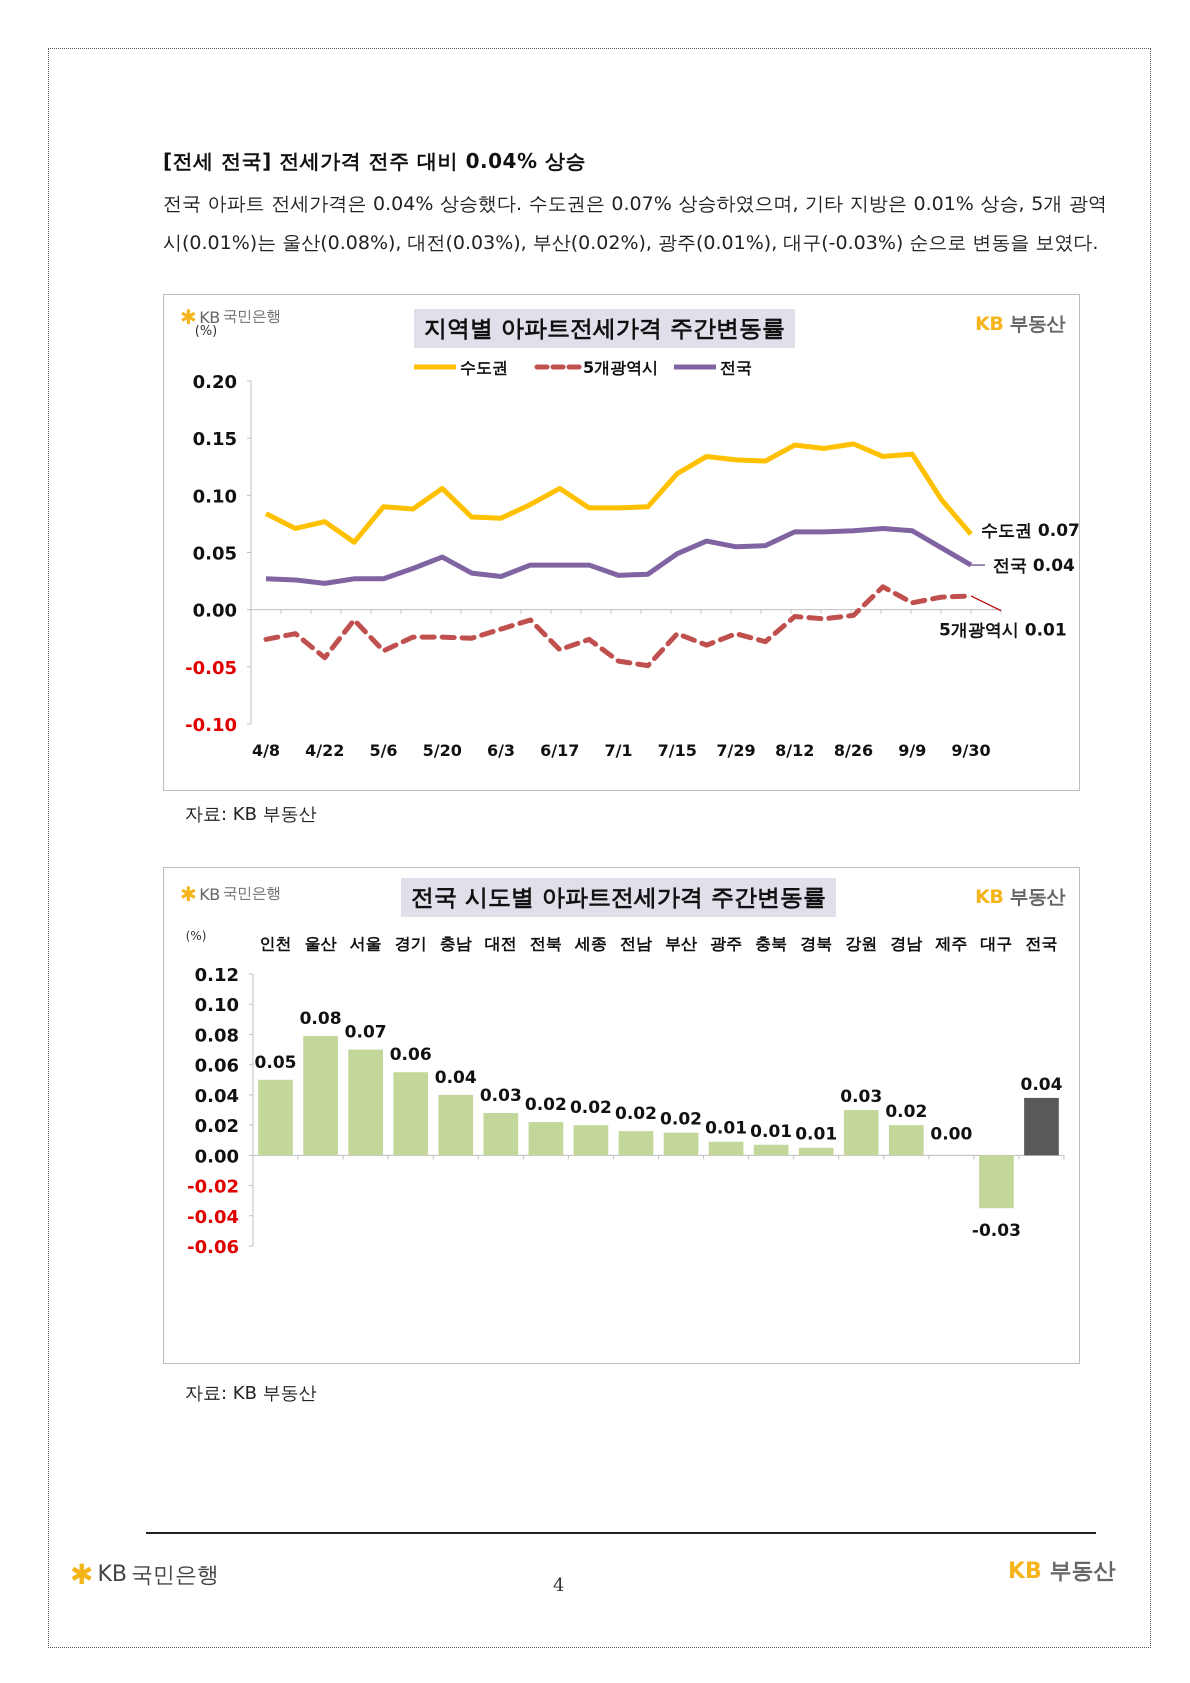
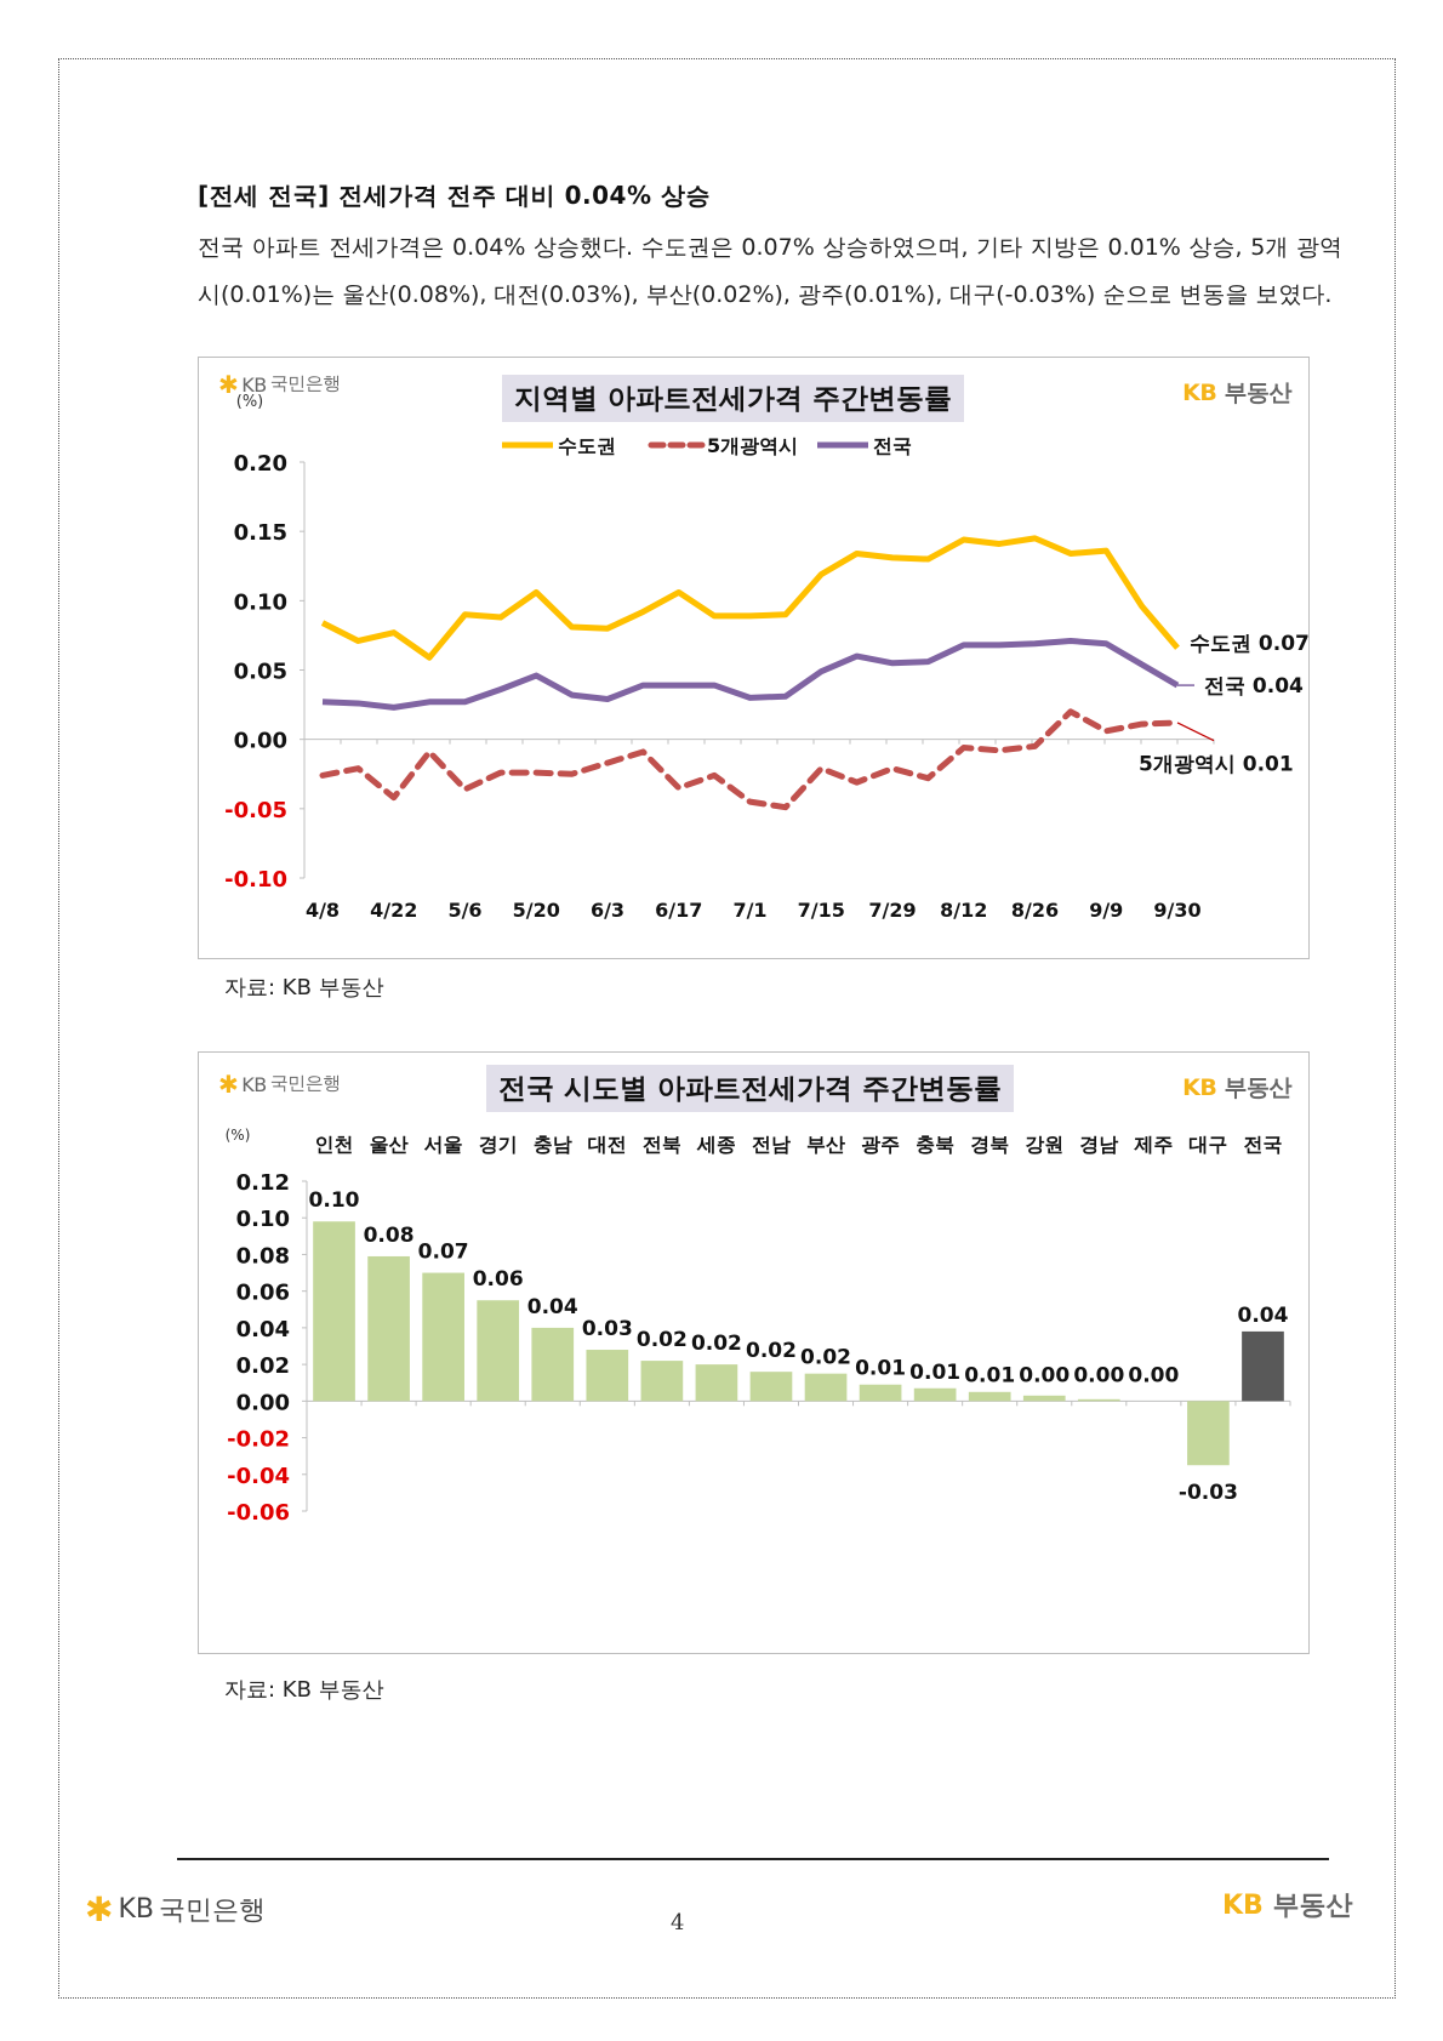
전국 시도별 아파트전세가격 주간변동률/인천: 0.05 -> 0.10
전국 시도별 아파트전세가격 주간변동률/강원: 0.03 -> 0.00
전국 시도별 아파트전세가격 주간변동률/경남: 0.02 -> 0.00
